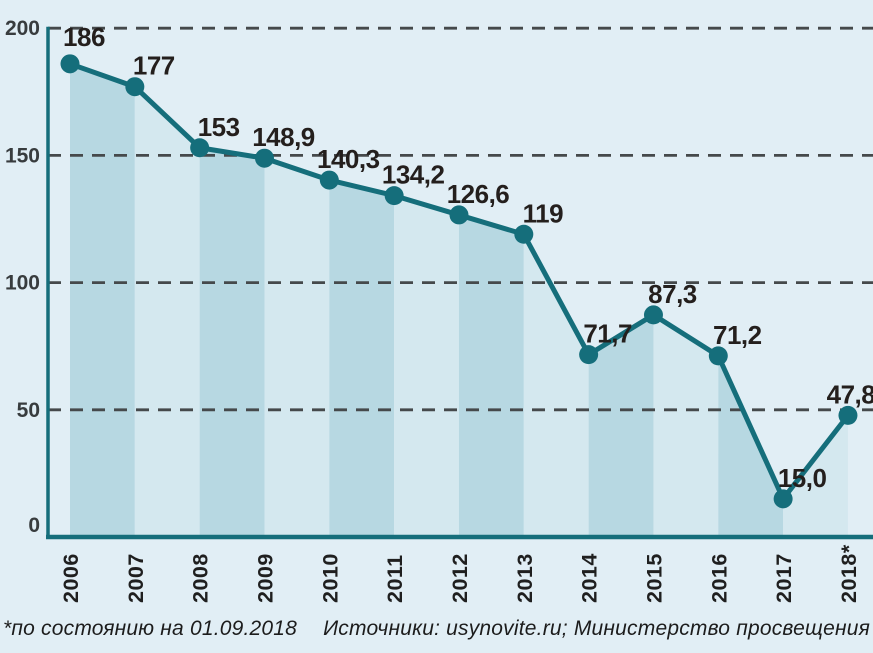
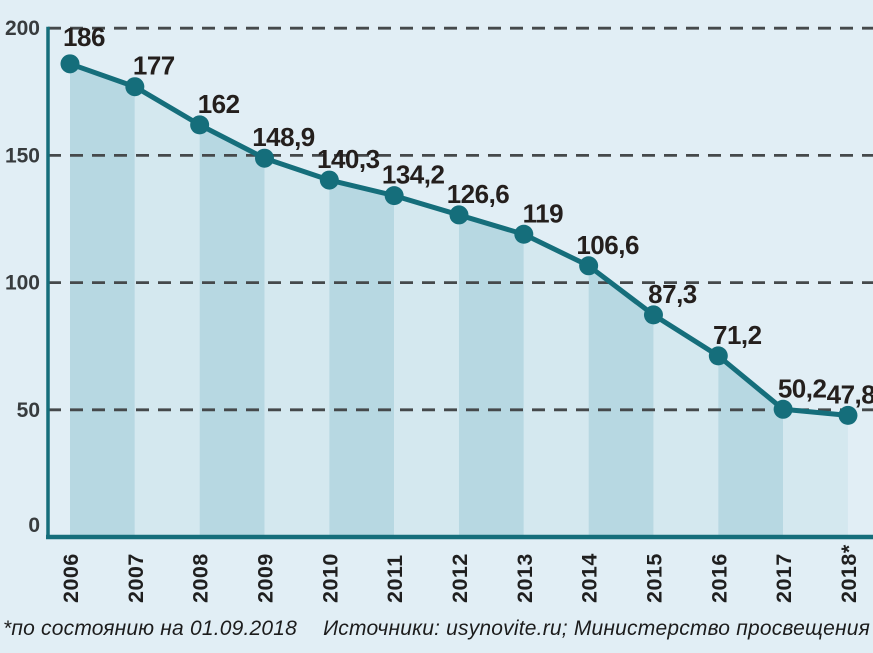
2008: 153 -> 162
2014: 71,7 -> 106,6
2017: 15,0 -> 50,2
